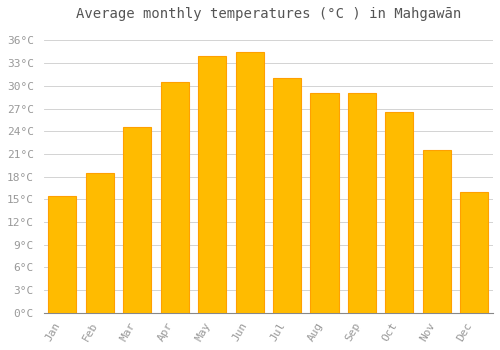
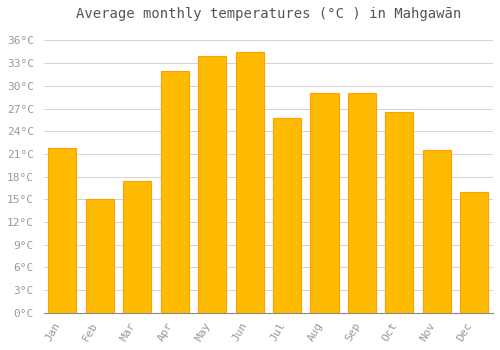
Jan: 15.5°C -> 21.8°C
Feb: 18.5°C -> 15.0°C
Mar: 24.5°C -> 17.4°C
Apr: 30.5°C -> 32.0°C
Jul: 31.0°C -> 25.8°C
